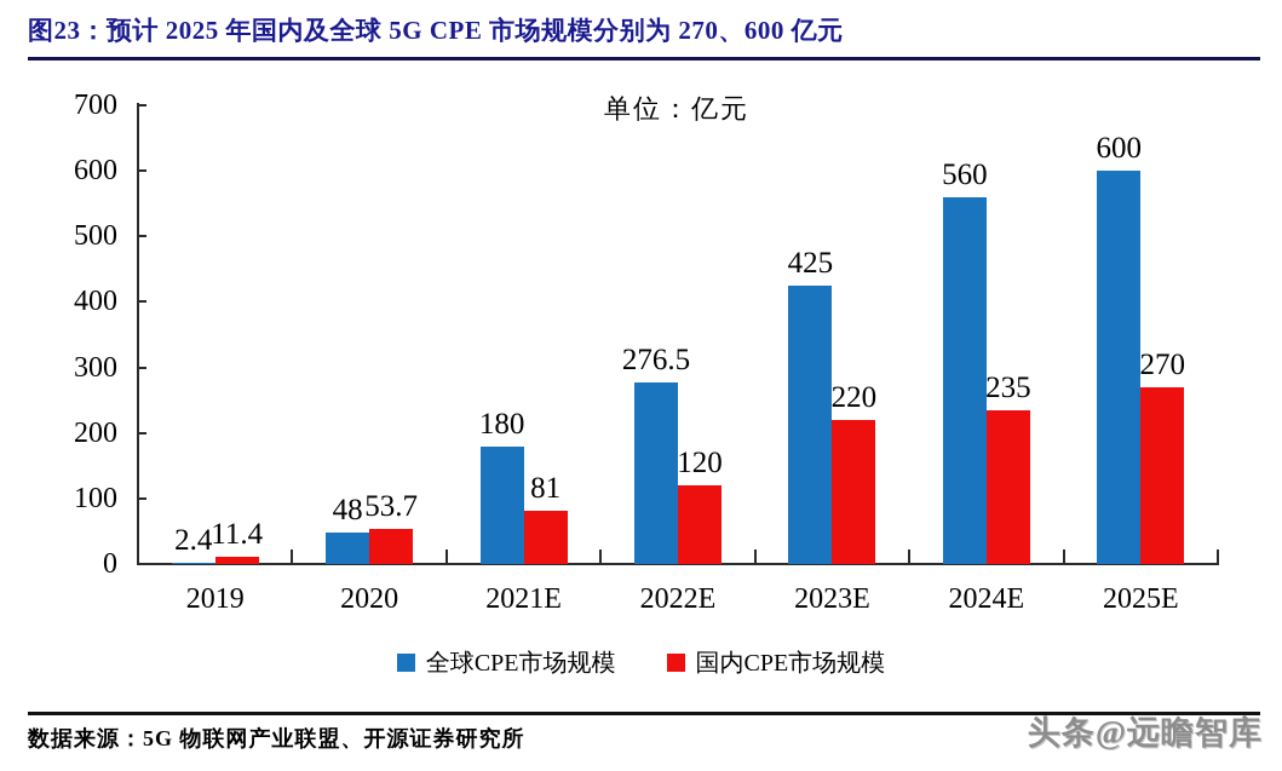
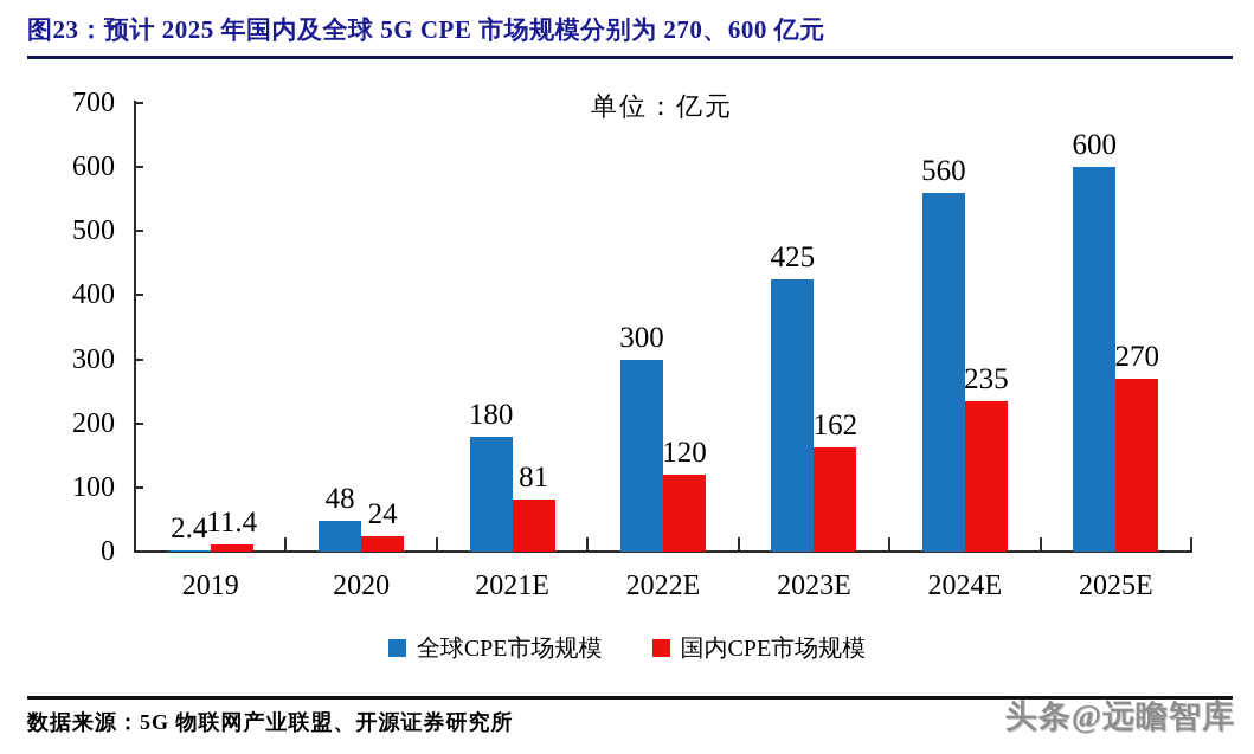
国内CPE市场规模/2020: 53.7 -> 24
全球CPE市场规模/2022E: 276.5 -> 300
国内CPE市场规模/2023E: 220 -> 162
